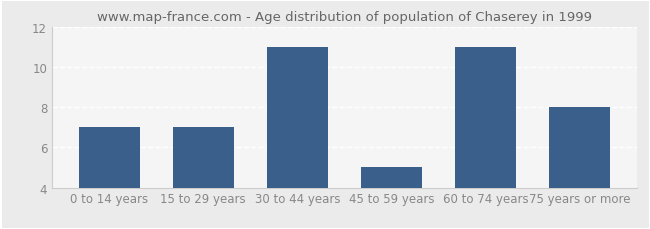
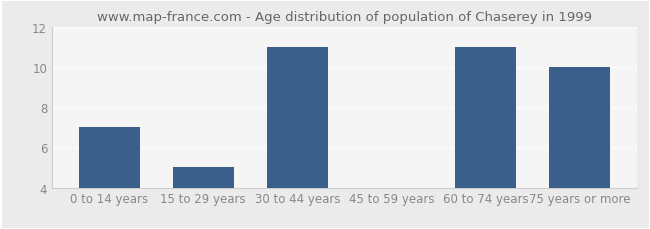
15 to 29 years: 7 -> 5
45 to 59 years: 5 -> 4
75 years or more: 8 -> 10
